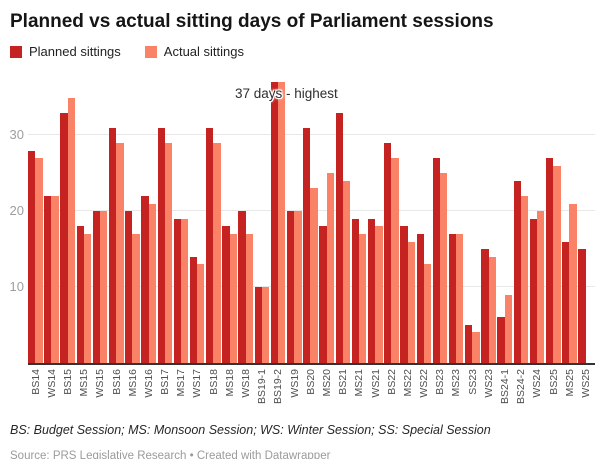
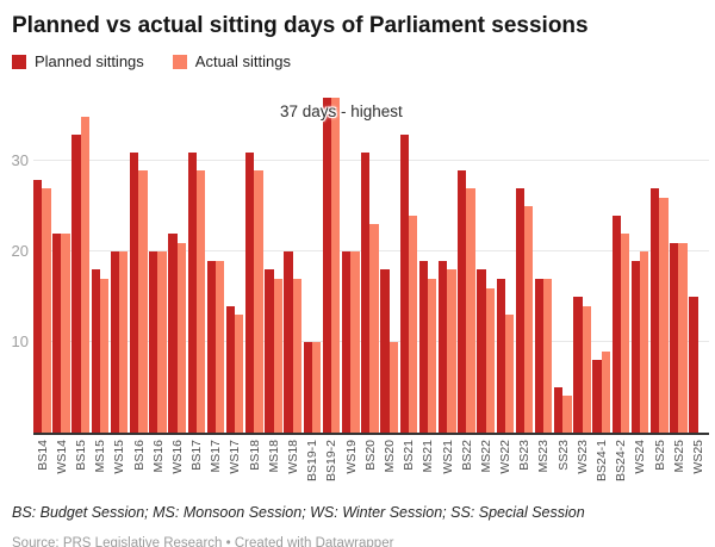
Actual sittings/MS16: 17 -> 20
Actual sittings/MS20: 25 -> 10
Planned sittings/BS24-1: 6 -> 8
Planned sittings/MS25: 16 -> 21
